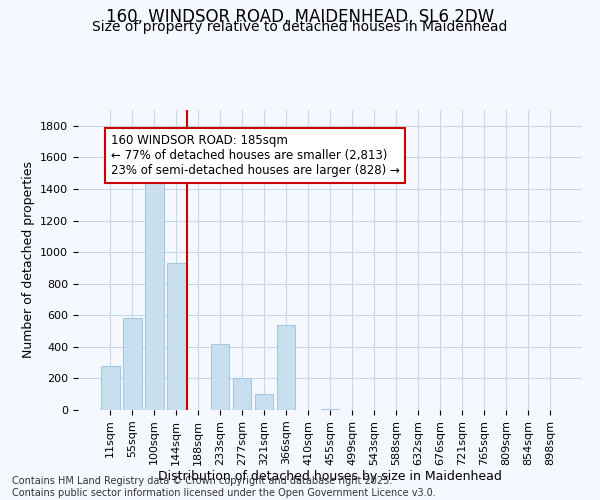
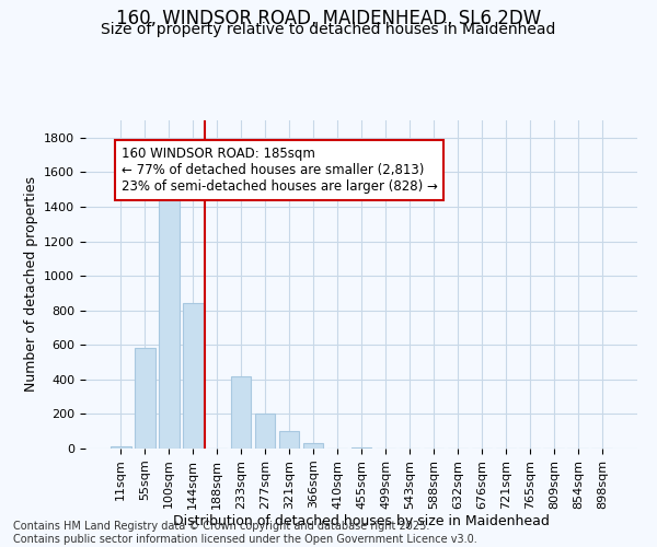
11sqm: 280 -> 20
144sqm: 930 -> 840
366sqm: 540 -> 30
